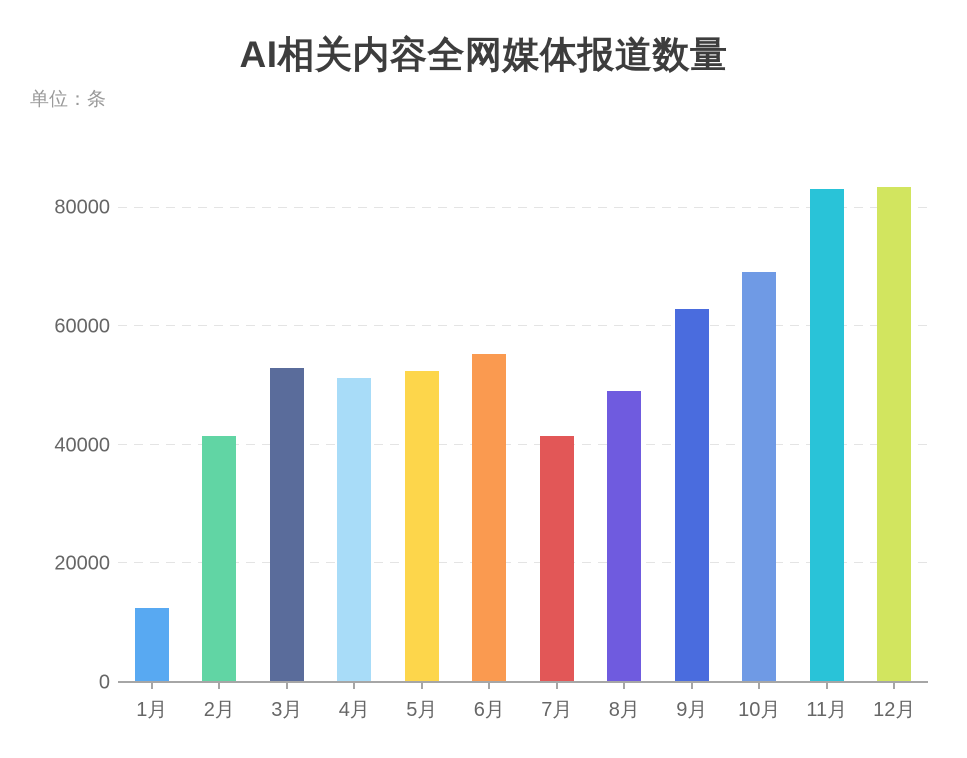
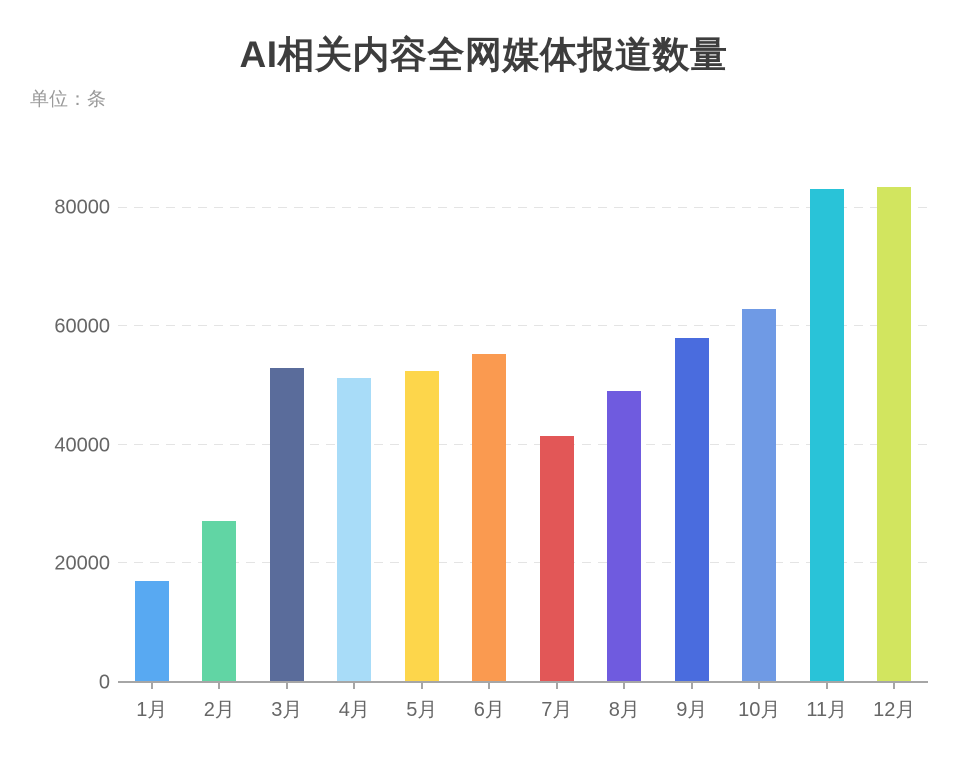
1月: 12000 -> 17000
2月: 41000 -> 27000
9月: 63000 -> 58000
10月: 69000 -> 63000
